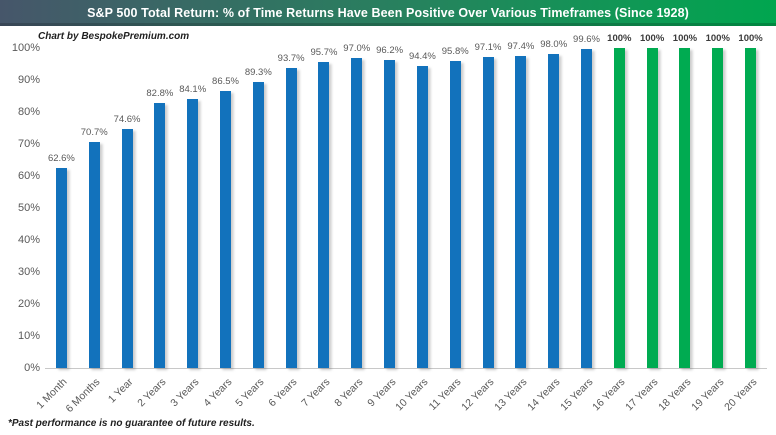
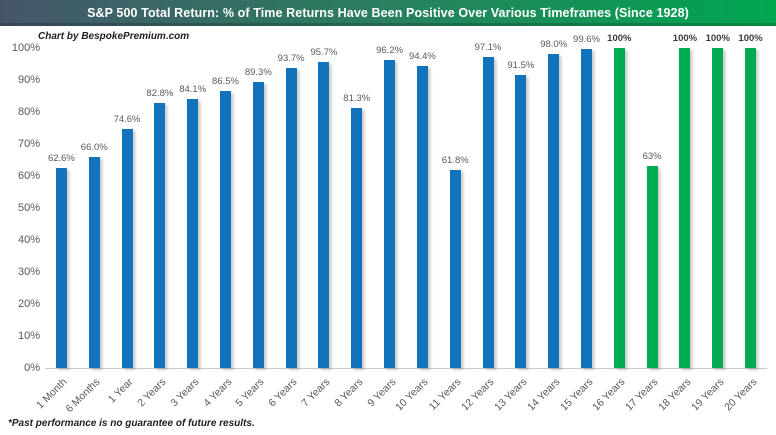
6 Months: 70.7% -> 66.0%
8 Years: 97.0% -> 81.3%
11 Years: 95.8% -> 61.8%
13 Years: 97.4% -> 91.5%
17 Years: 100% -> 63%
